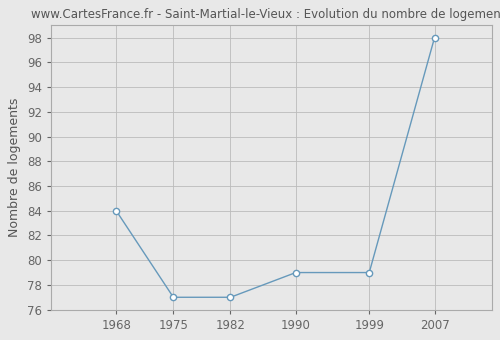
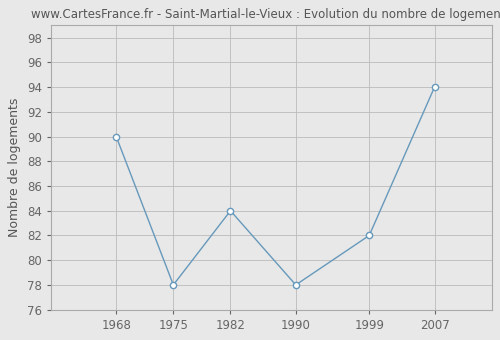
1968: 84 -> 90
1975: 77 -> 78
1982: 77 -> 84
1990: 79 -> 78
1999: 79 -> 82
2007: 98 -> 94
